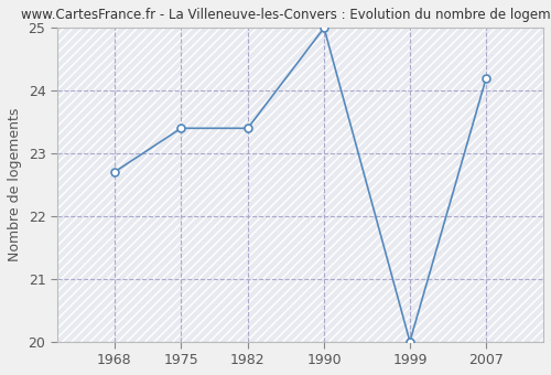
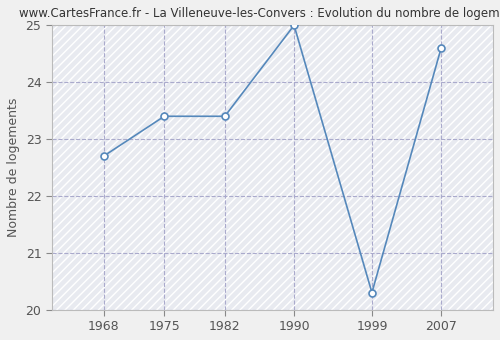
1999: 20.0 -> 20.3
2007: 24.2 -> 24.6
